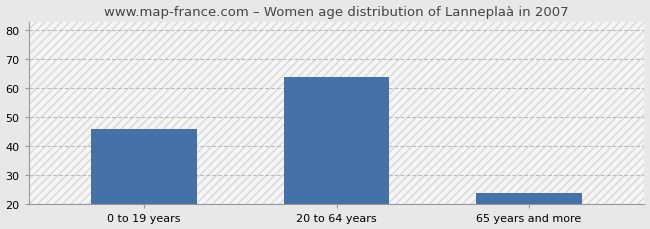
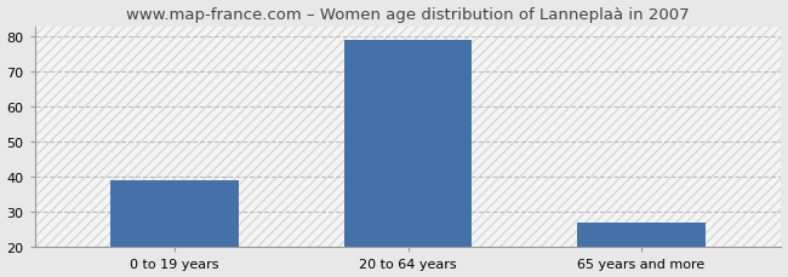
0 to 19 years: 46 -> 39
20 to 64 years: 64 -> 79
65 years and more: 24 -> 27
